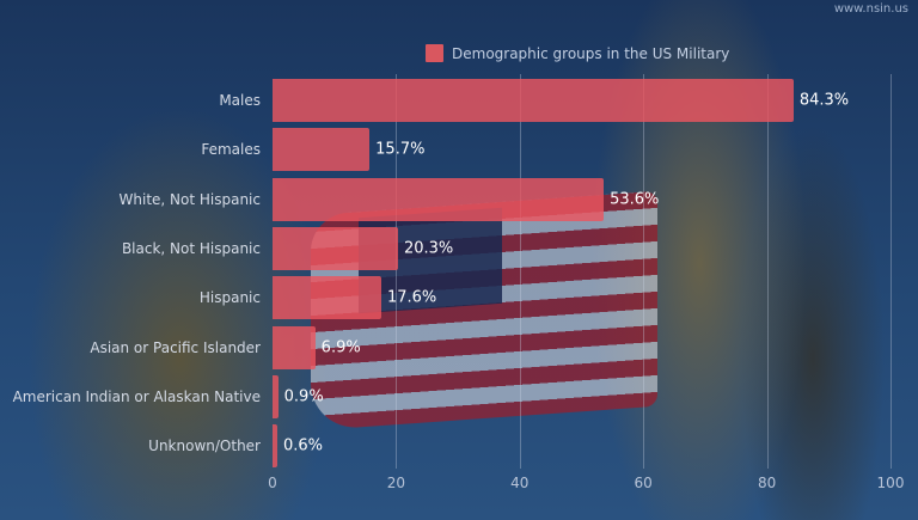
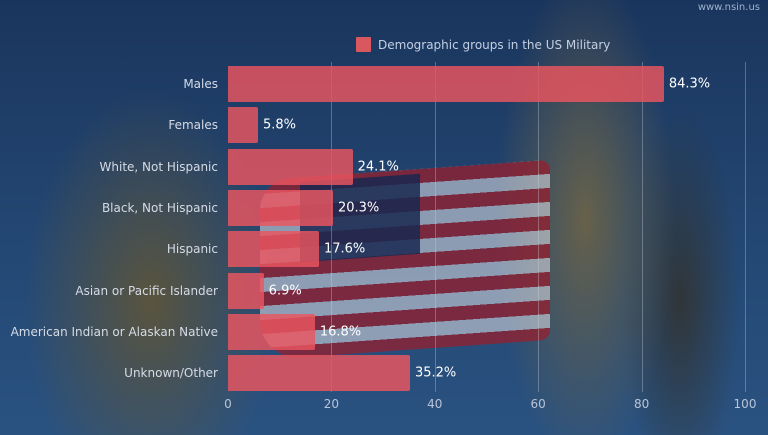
Females: 15.7% -> 5.8%
White, Not Hispanic: 53.6% -> 24.1%
American Indian or Alaskan Native: 0.9% -> 16.8%
Unknown/Other: 0.6% -> 35.2%
